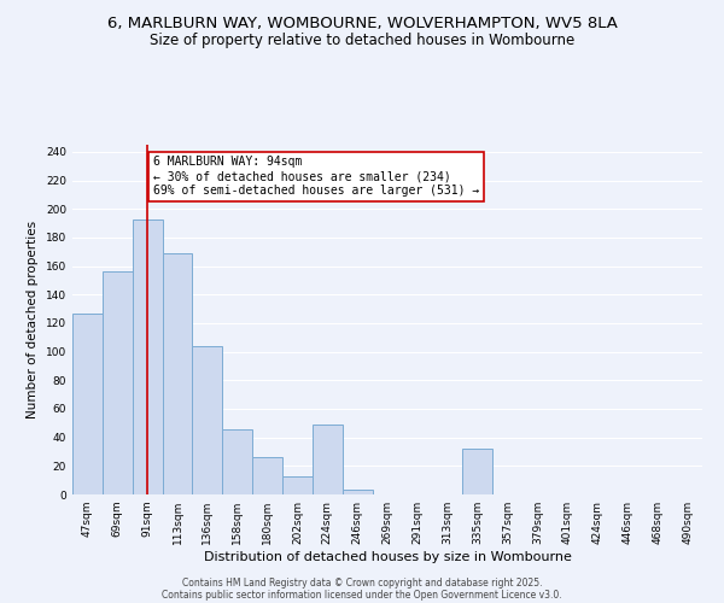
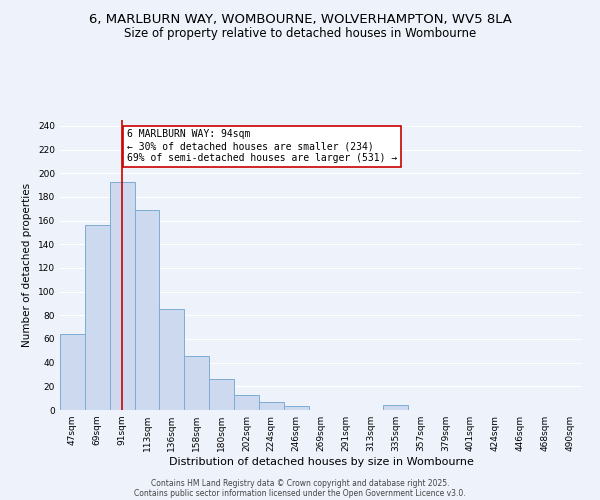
47sqm: 127 -> 64
136sqm: 104 -> 85
224sqm: 49 -> 7
335sqm: 32 -> 4
